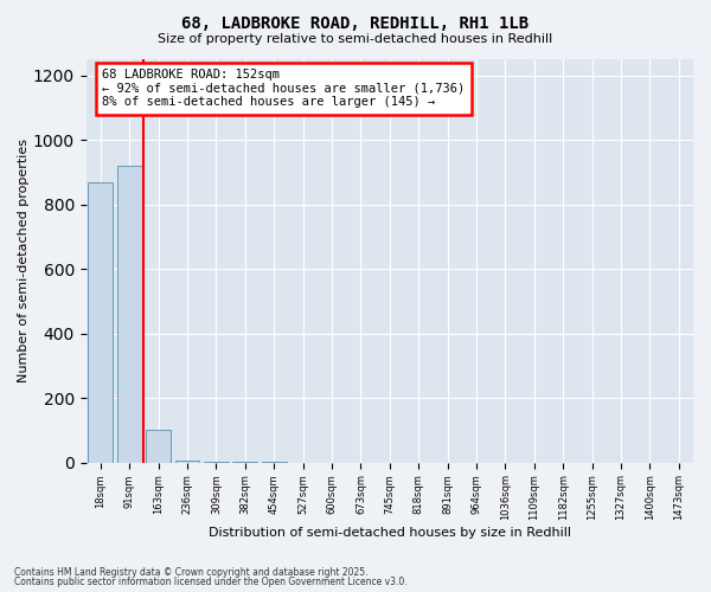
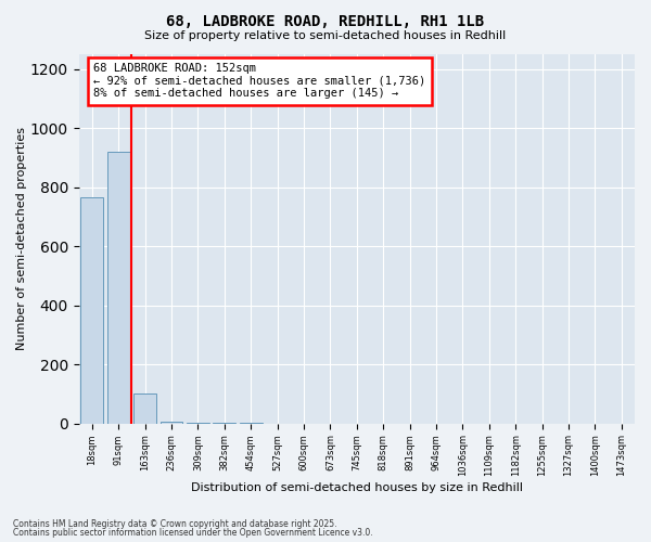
18sqm: 870 -> 765
